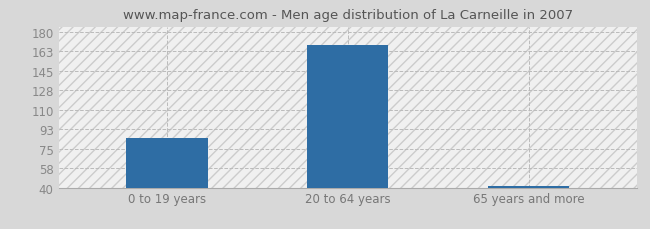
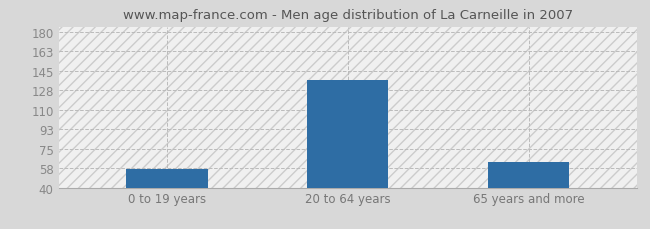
0 to 19 years: 85 -> 57
20 to 64 years: 168 -> 137
65 years and more: 42 -> 63
